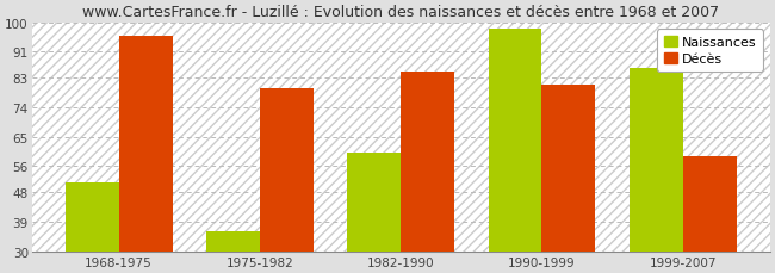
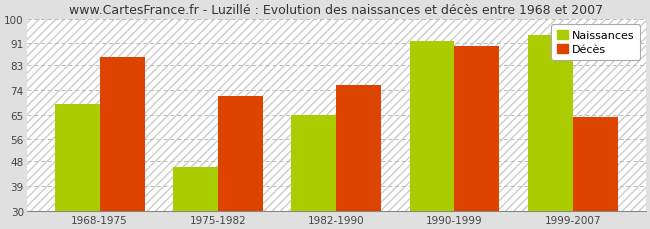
Naissances/1968-1975: 51 -> 69
Décès/1968-1975: 96 -> 86
Naissances/1975-1982: 36 -> 46
Décès/1975-1982: 80 -> 72
Naissances/1982-1990: 60 -> 65
Décès/1982-1990: 85 -> 76
Naissances/1990-1999: 98 -> 92
Décès/1990-1999: 81 -> 90
Naissances/1999-2007: 86 -> 94
Décès/1999-2007: 59 -> 64
